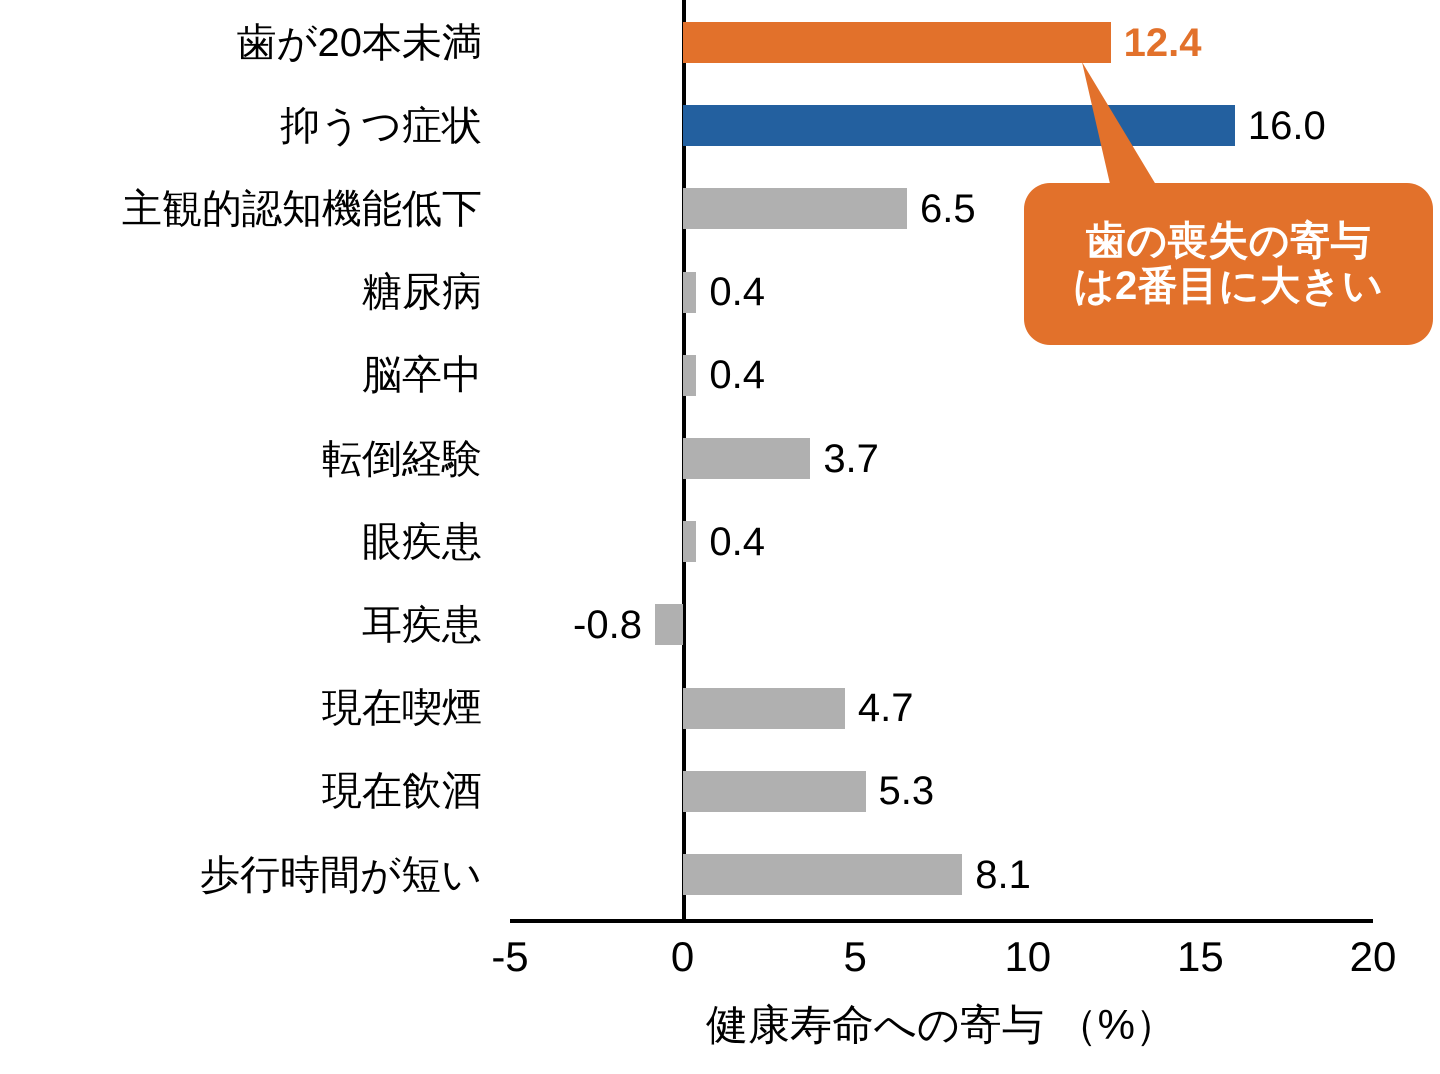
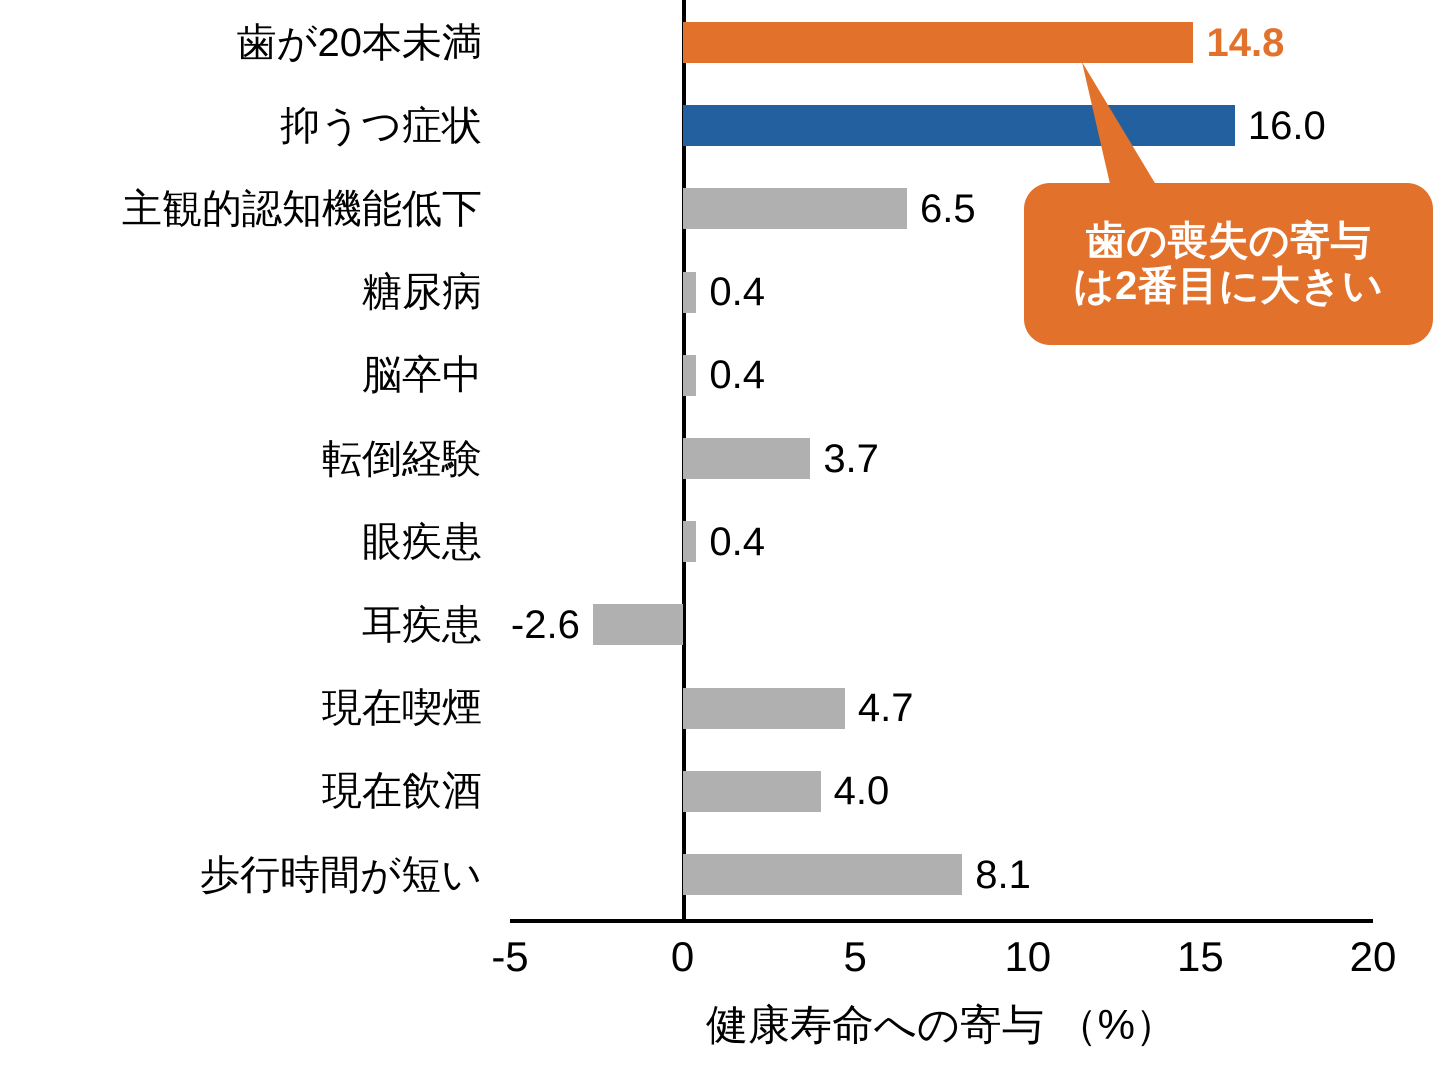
歯が20本未満: 12.4 -> 14.8
耳疾患: -0.8 -> -2.6
現在飲酒: 5.3 -> 4.0
